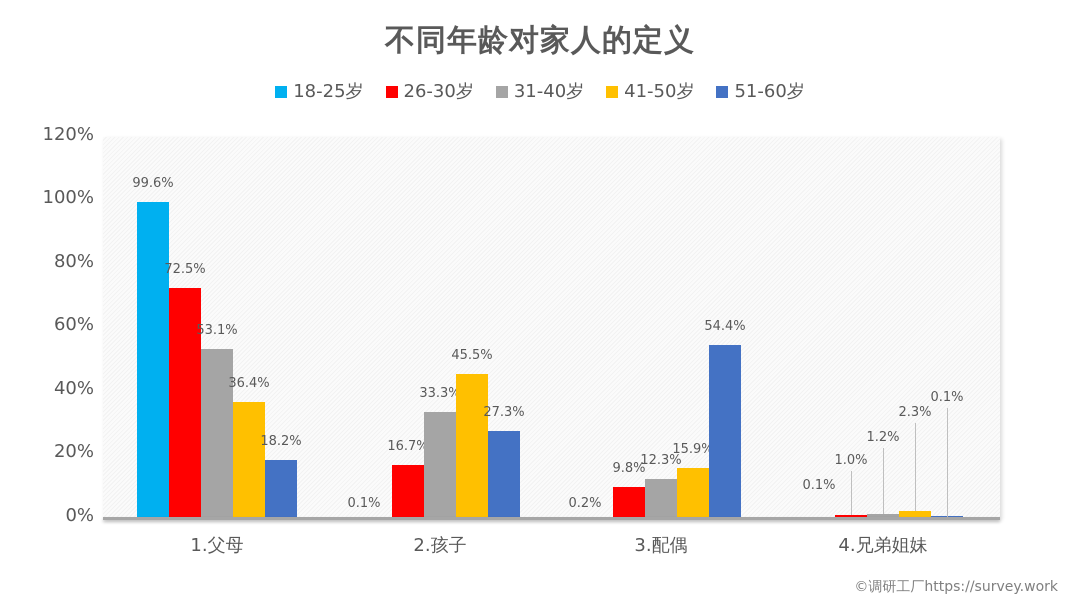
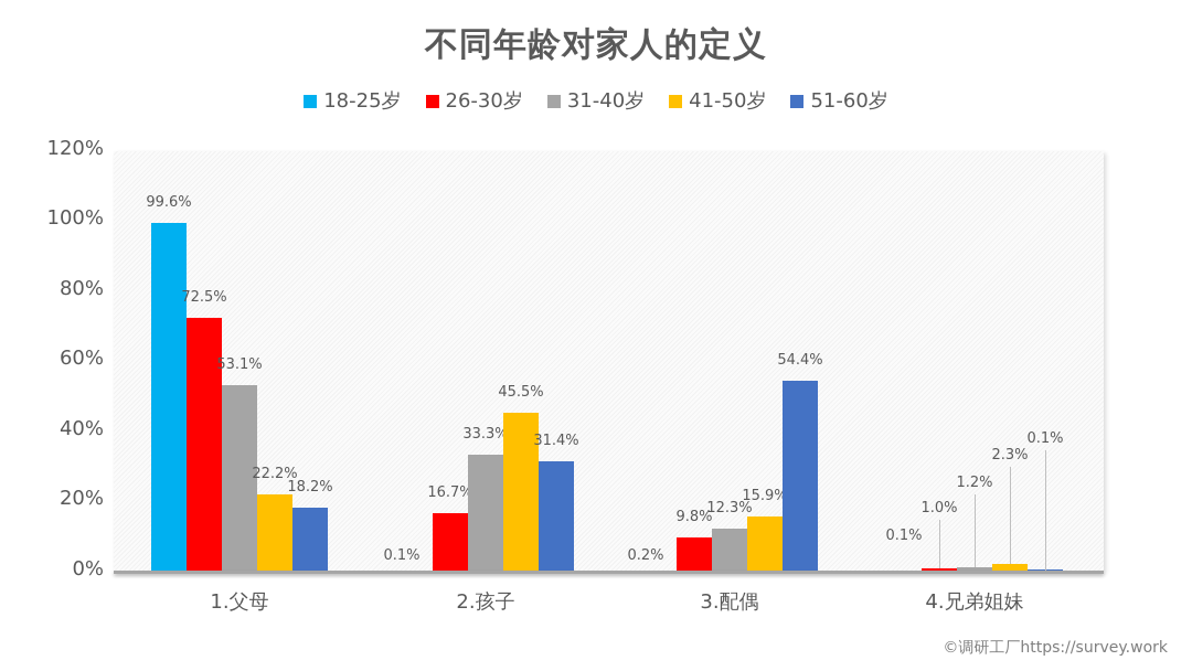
41-50岁/1.父母: 36.4% -> 22.2%
51-60岁/2.孩子: 27.3% -> 31.4%
